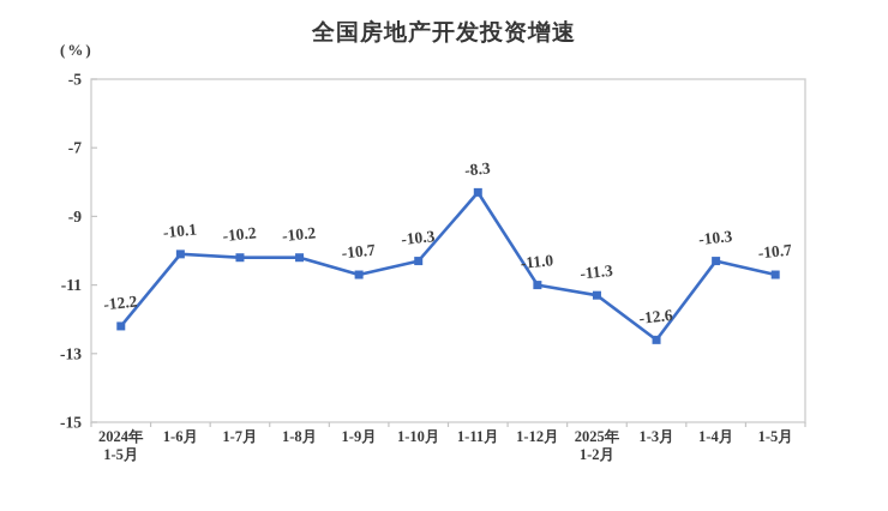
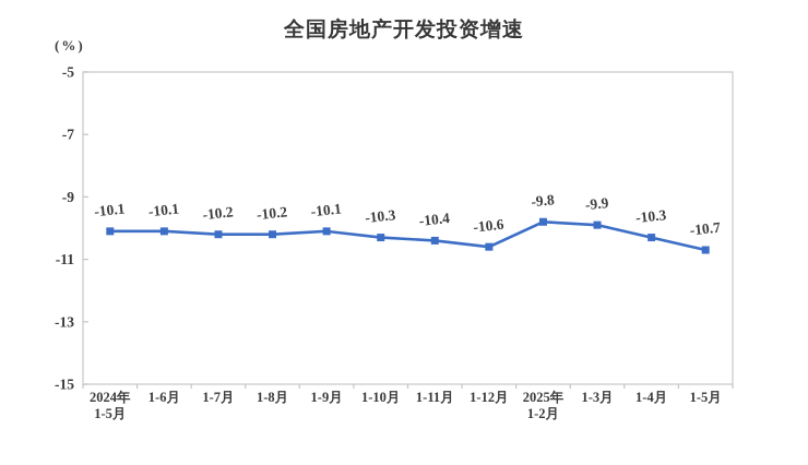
2024年 1-5月: -12.2 -> -10.1
1-9月: -10.7 -> -10.1
1-11月: -8.3 -> -10.4
1-12月: -11.0 -> -10.6
2025年 1-2月: -11.3 -> -9.8
1-3月: -12.6 -> -9.9
